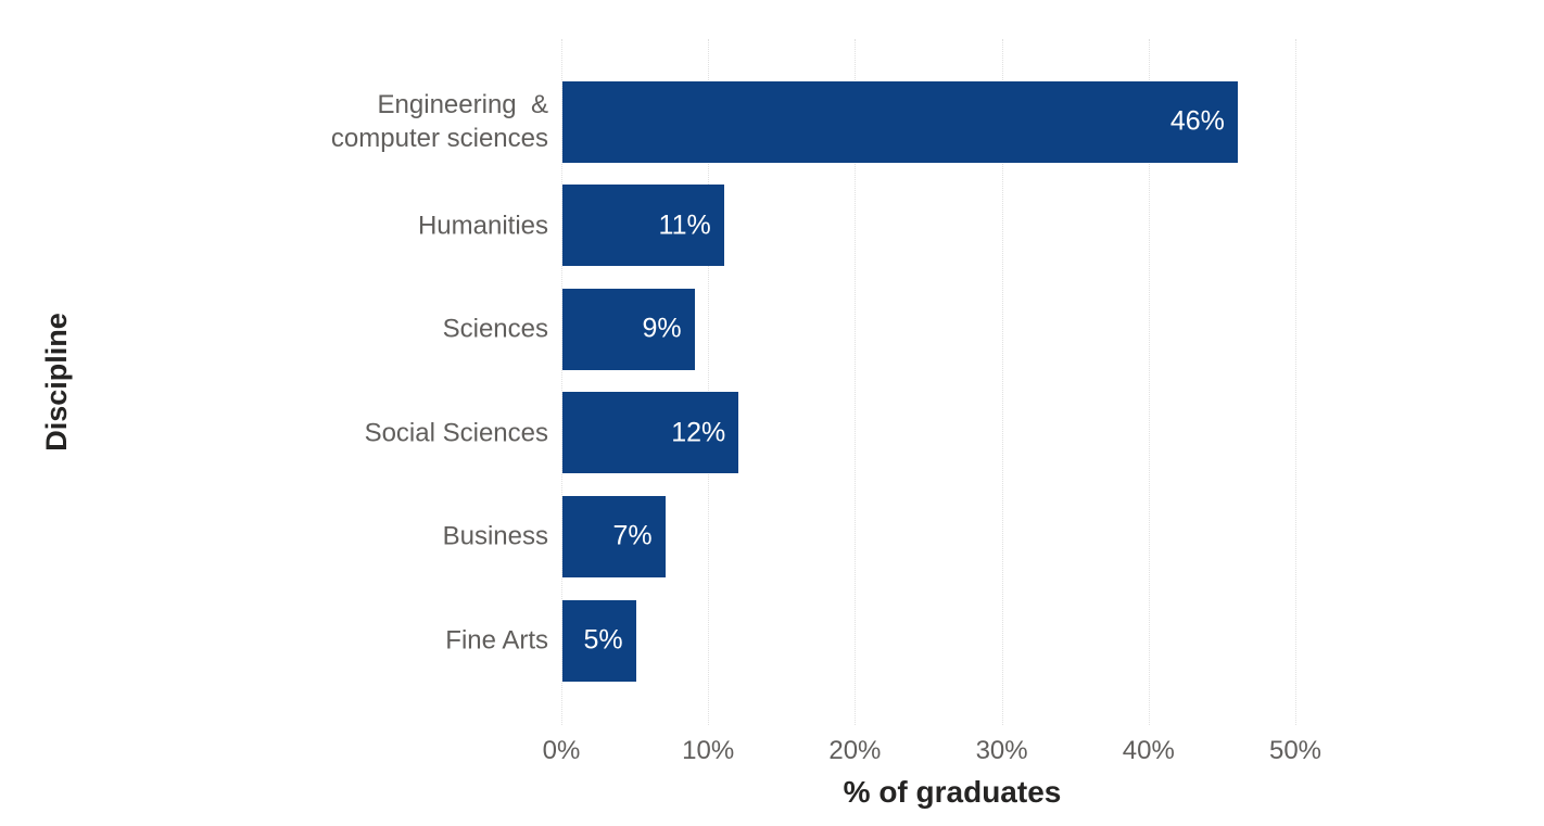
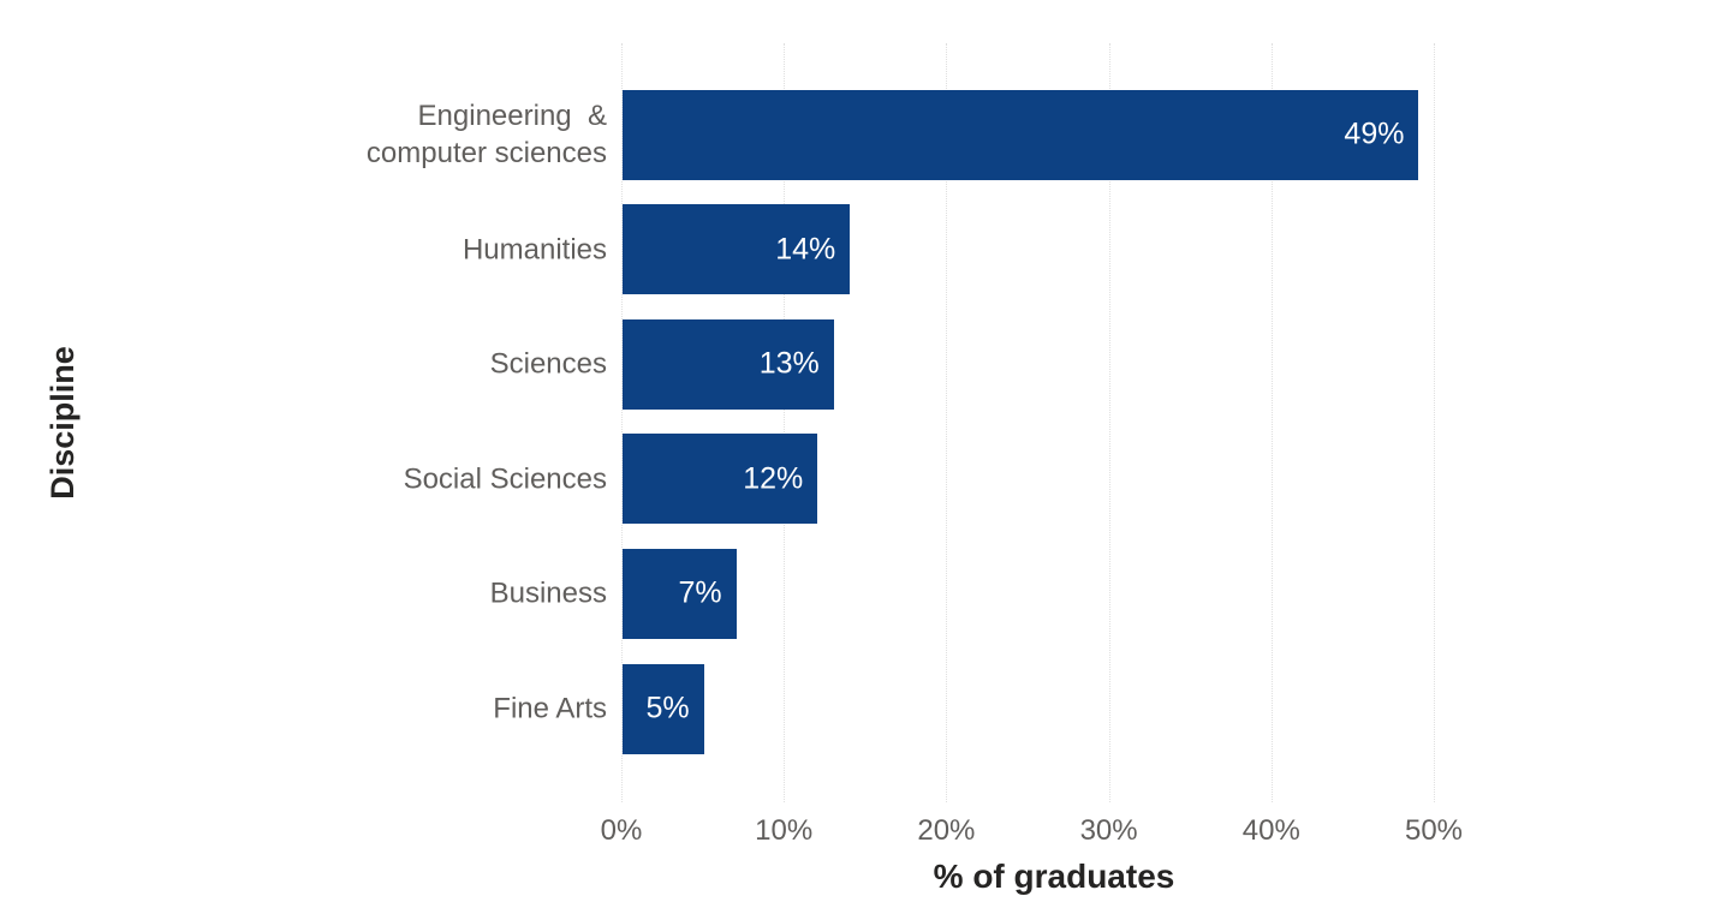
Engineering & computer sciences: 46% -> 49%
Humanities: 11% -> 14%
Sciences: 9% -> 13%
